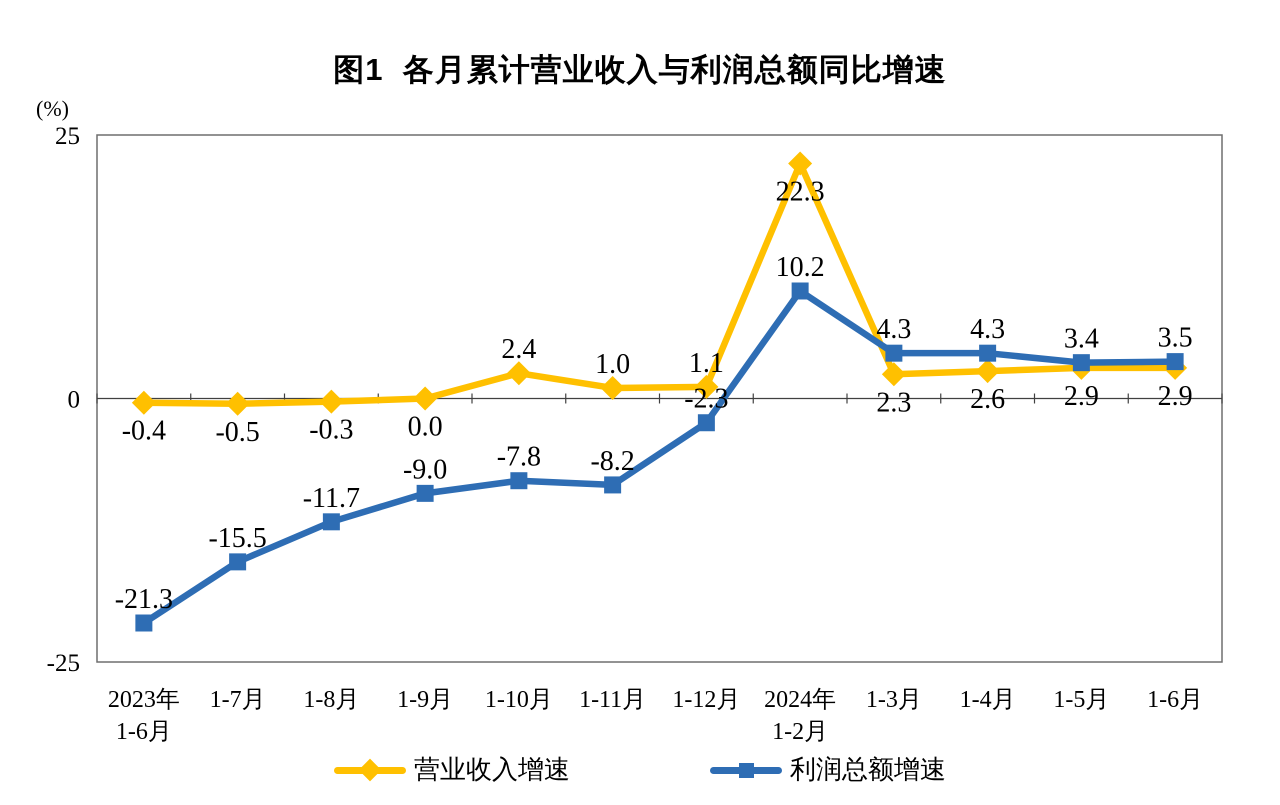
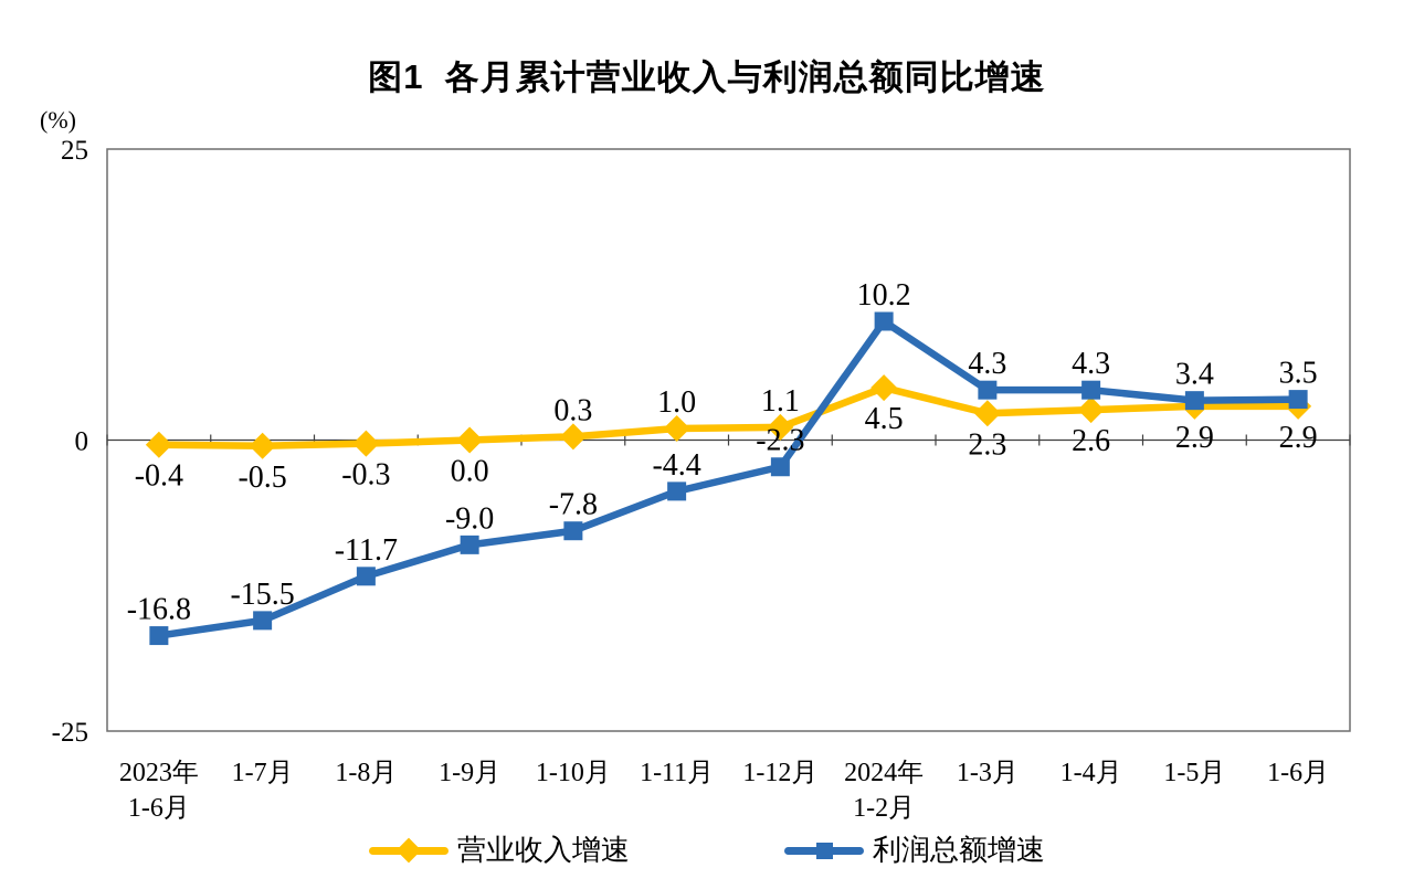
利润总额增速/2023年 1-6月: -21.3 -> -16.8
营业收入增速/1-10月: 2.4 -> 0.3
利润总额增速/1-11月: -8.2 -> -4.4
营业收入增速/2024年 1-2月: 22.3 -> 4.5
